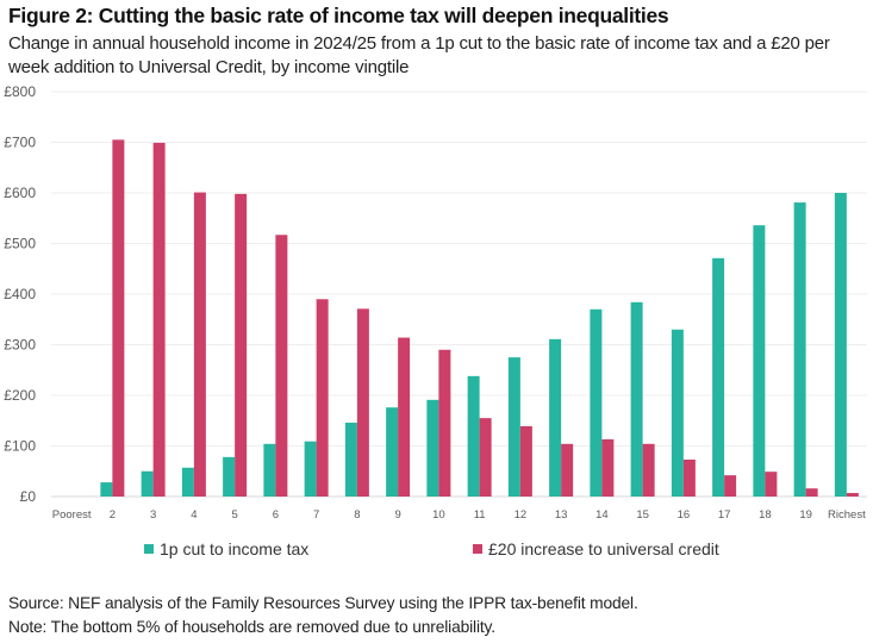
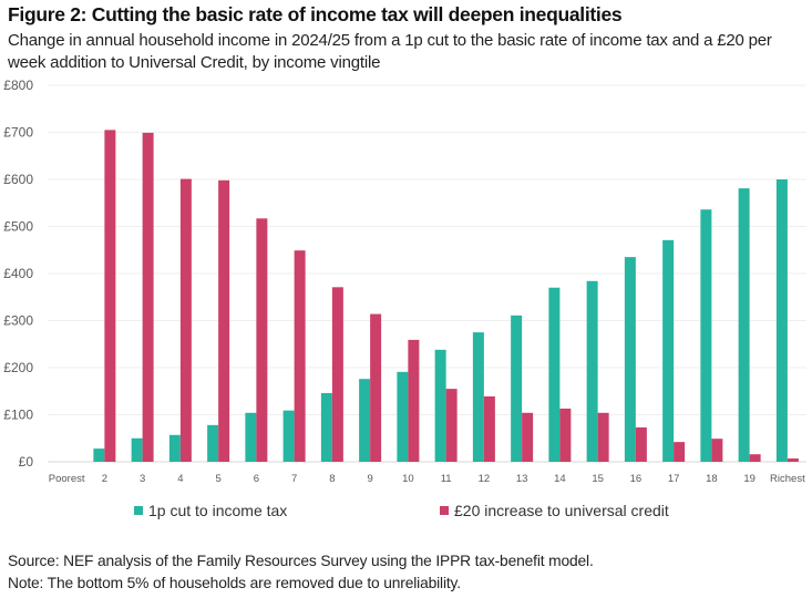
£20 increase to universal credit/7: £390 -> £450
£20 increase to universal credit/10: £290 -> £260
1p cut to income tax/16: £330 -> £440
